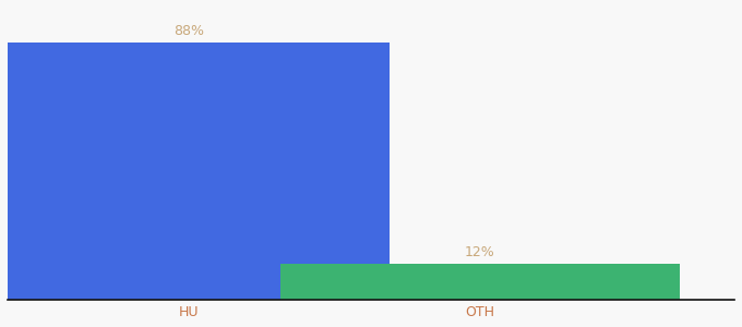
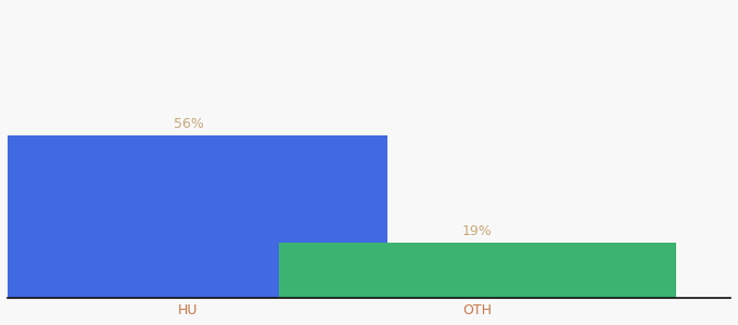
HU: 88% -> 56%
OTH: 12% -> 19%
